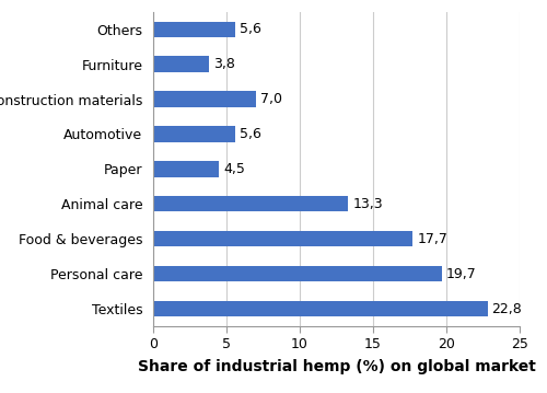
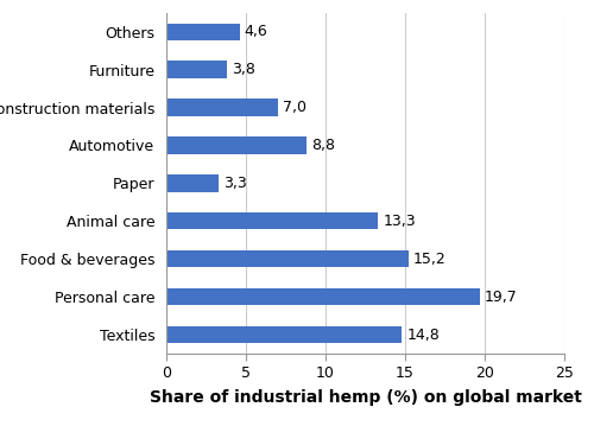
Others: 5,6 -> 4,6
Automotive: 5,6 -> 8,8
Paper: 4,5 -> 3,3
Food & beverages: 17,7 -> 15,2
Textiles: 22,8 -> 14,8
